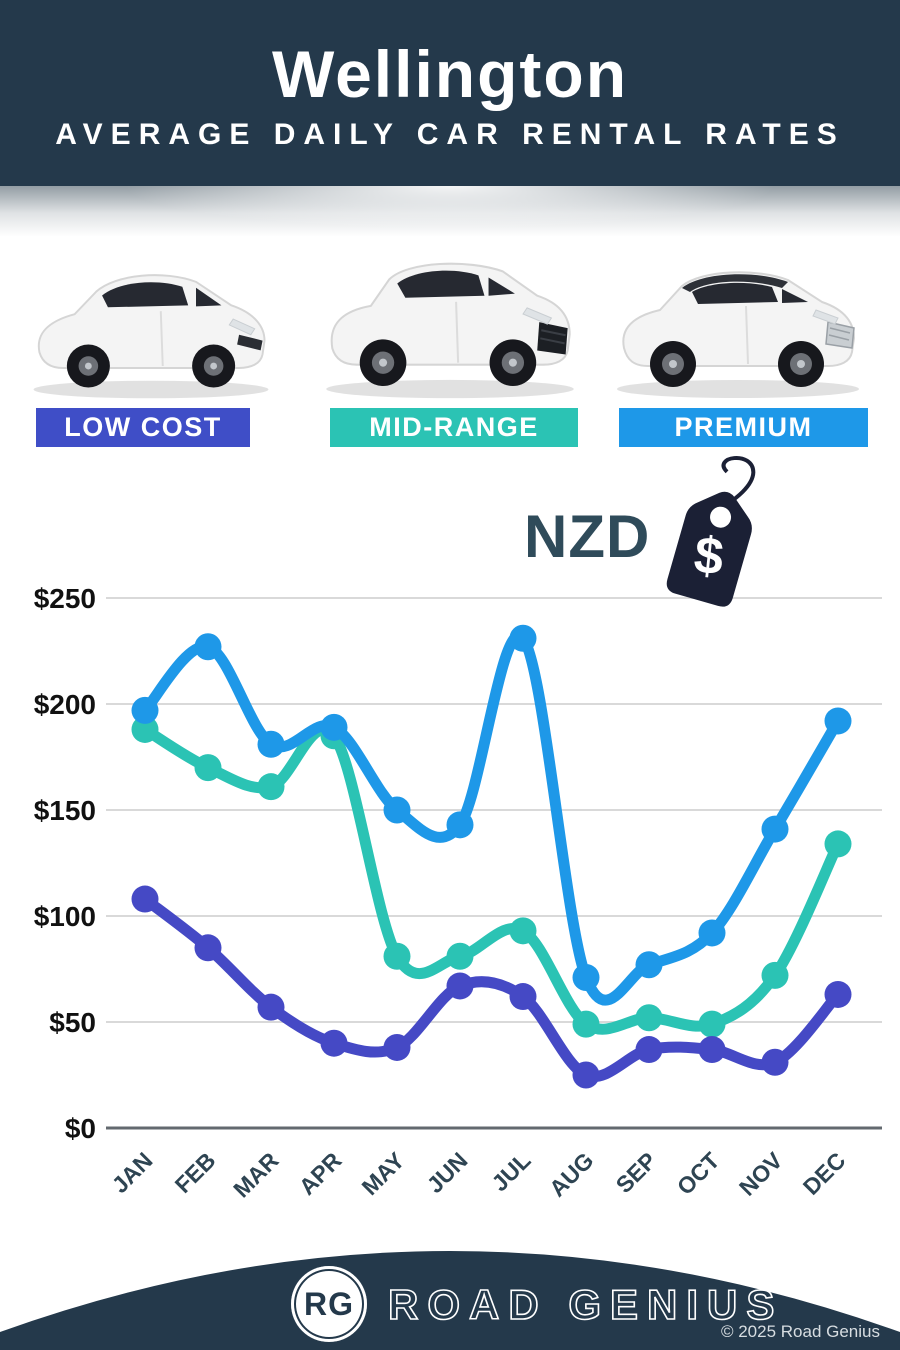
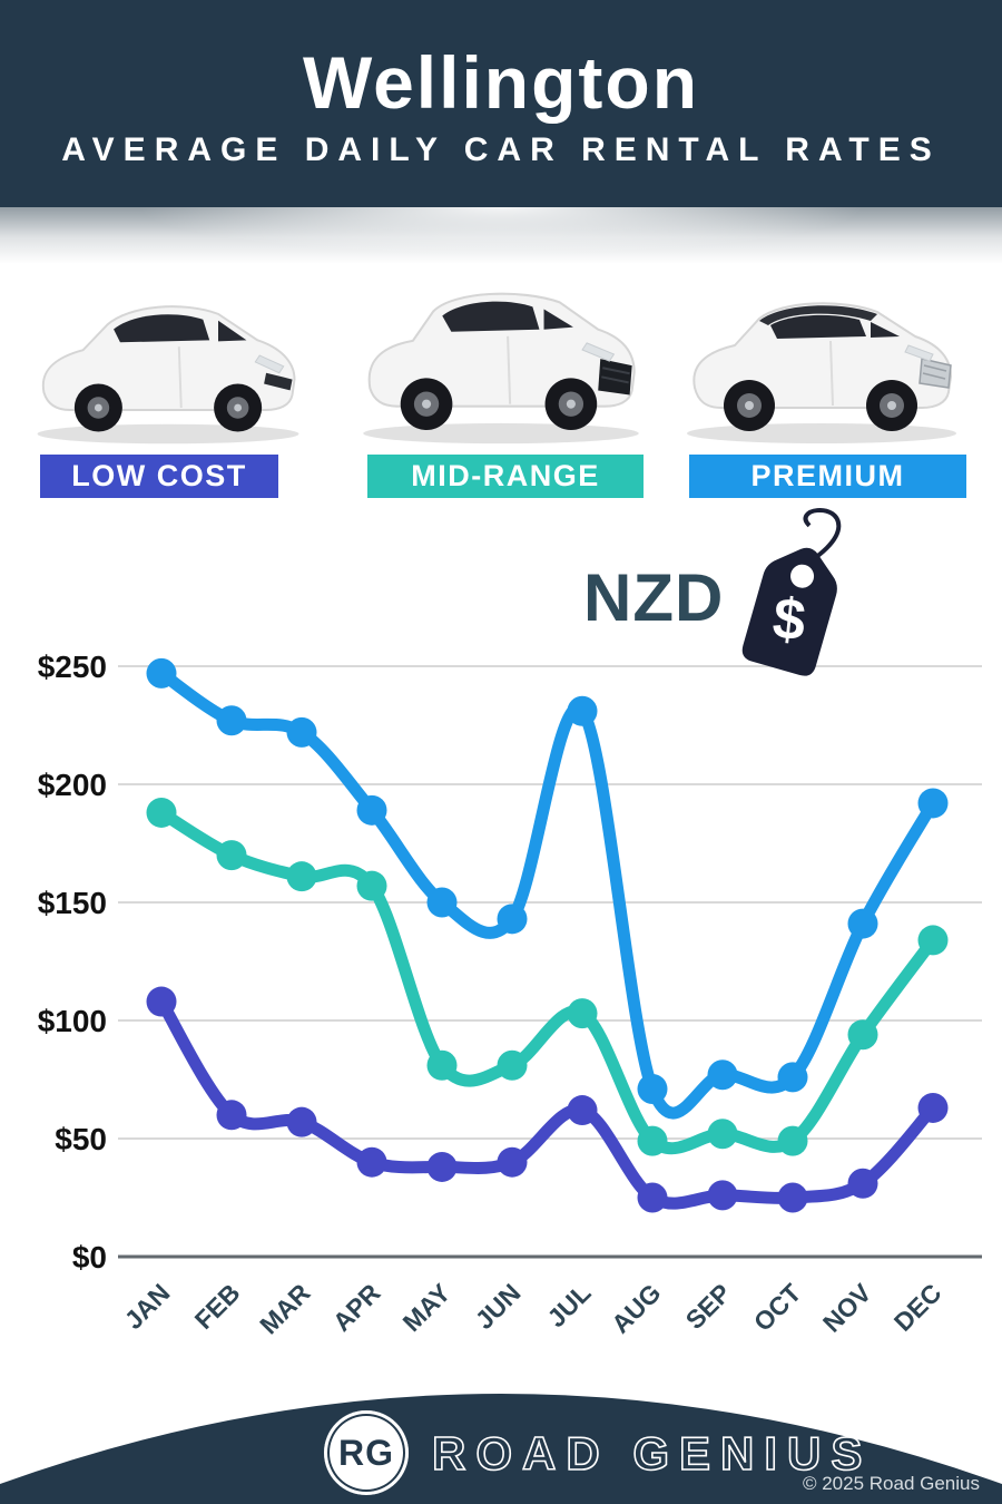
PREMIUM/JAN: $197 -> $247
LOW COST/FEB: $85 -> $60
PREMIUM/MAR: $181 -> $222
MID-RANGE/APR: $185 -> $157
LOW COST/JUN: $67 -> $40
MID-RANGE/JUL: $93 -> $103
LOW COST/SEP: $37 -> $26
PREMIUM/OCT: $92 -> $76
LOW COST/OCT: $37 -> $25
MID-RANGE/NOV: $72 -> $94
